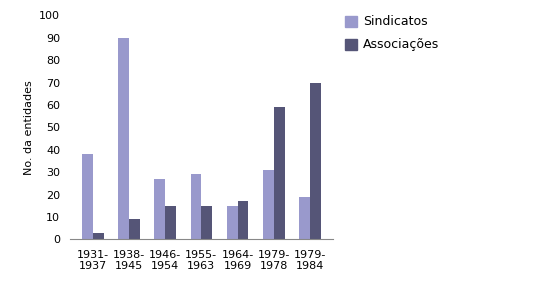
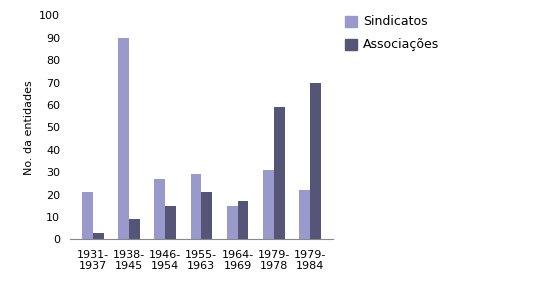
Sindicatos/1931- 1937: 38 -> 21
Associações/1955- 1963: 15 -> 21
Sindicatos/1979- 1984: 19 -> 22
